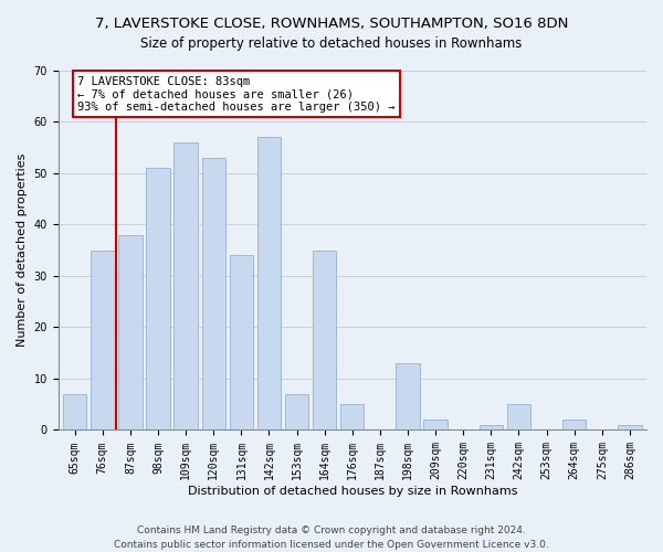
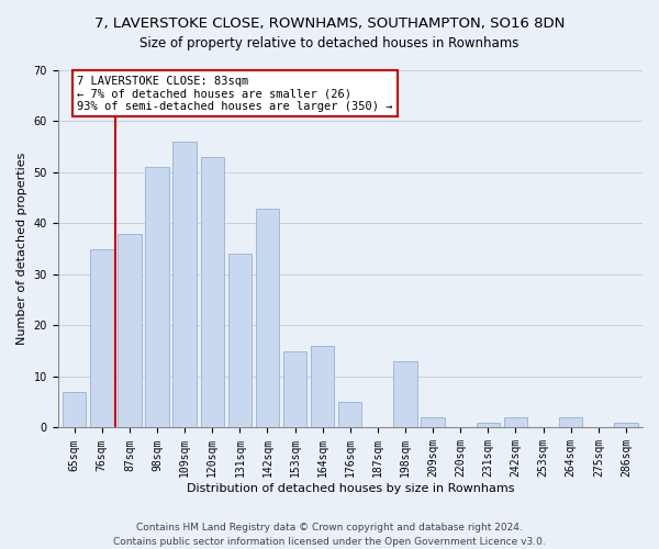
142sqm: 57 -> 43
153sqm: 7 -> 15
164sqm: 35 -> 16
242sqm: 5 -> 2
